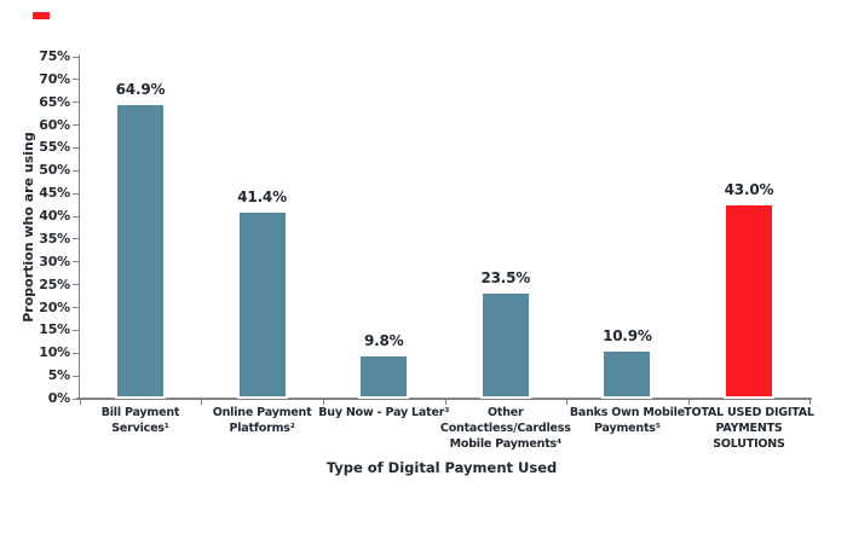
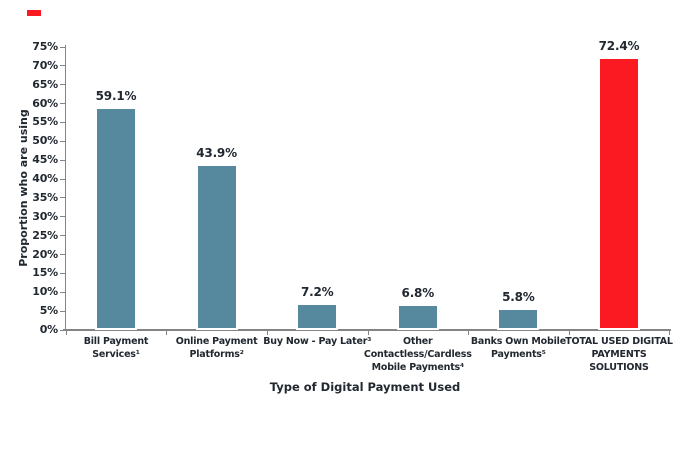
Bill Payment Services¹: 64.9% -> 59.1%
Online Payment Platforms²: 41.4% -> 43.9%
Buy Now - Pay Later³: 9.8% -> 7.2%
Other Contactless/Cardless Mobile Payments⁴: 23.5% -> 6.8%
Banks Own Mobile Payments⁵: 10.9% -> 5.8%
TOTAL USED DIGITAL PAYMENTS SOLUTIONS: 43.0% -> 72.4%
